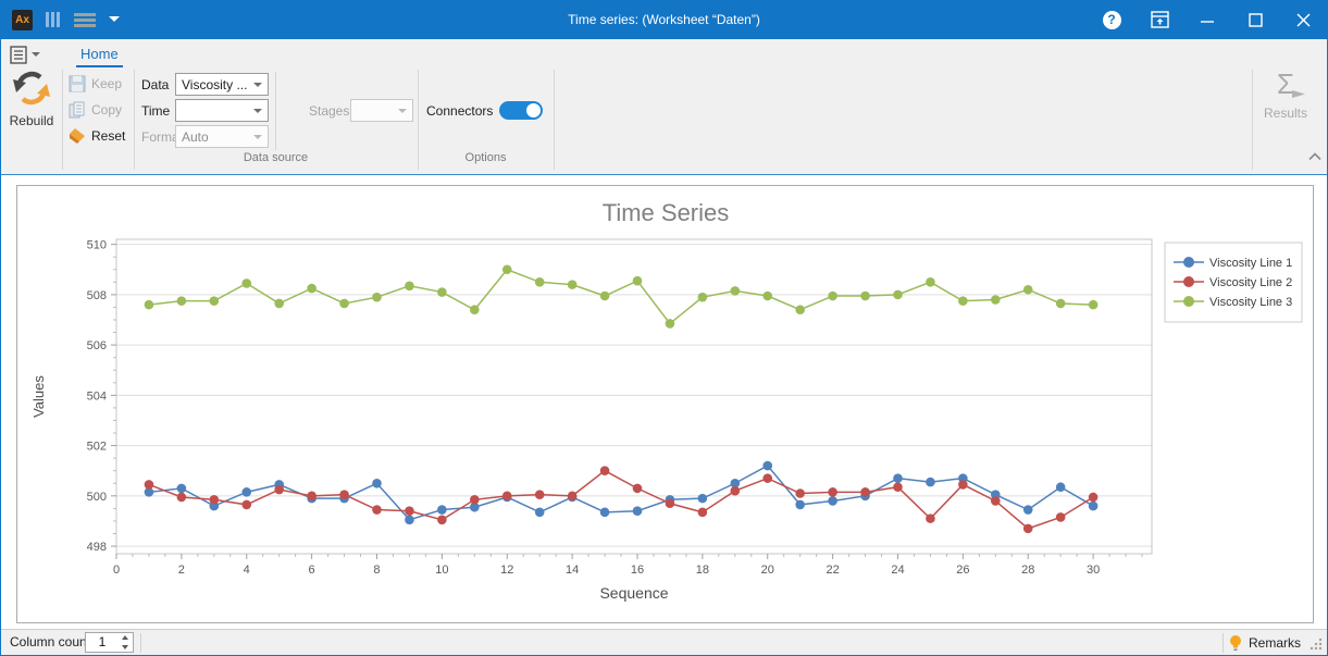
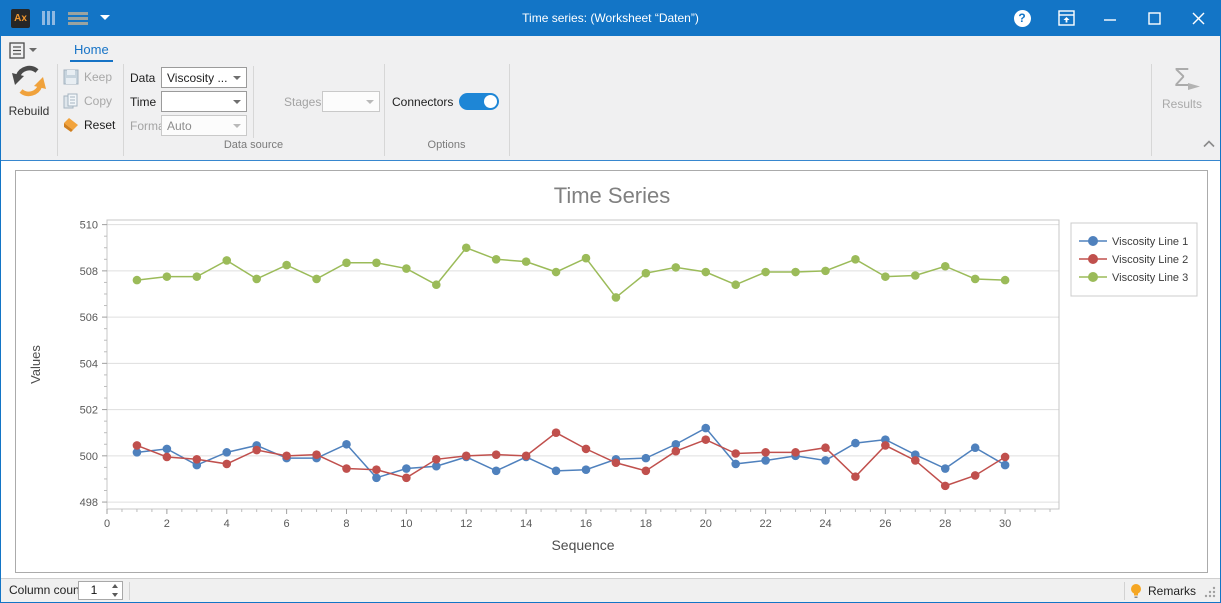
Viscosity Line 3/8: 507.9 -> 508.4
Viscosity Line 1/24: 500.7 -> 499.8
